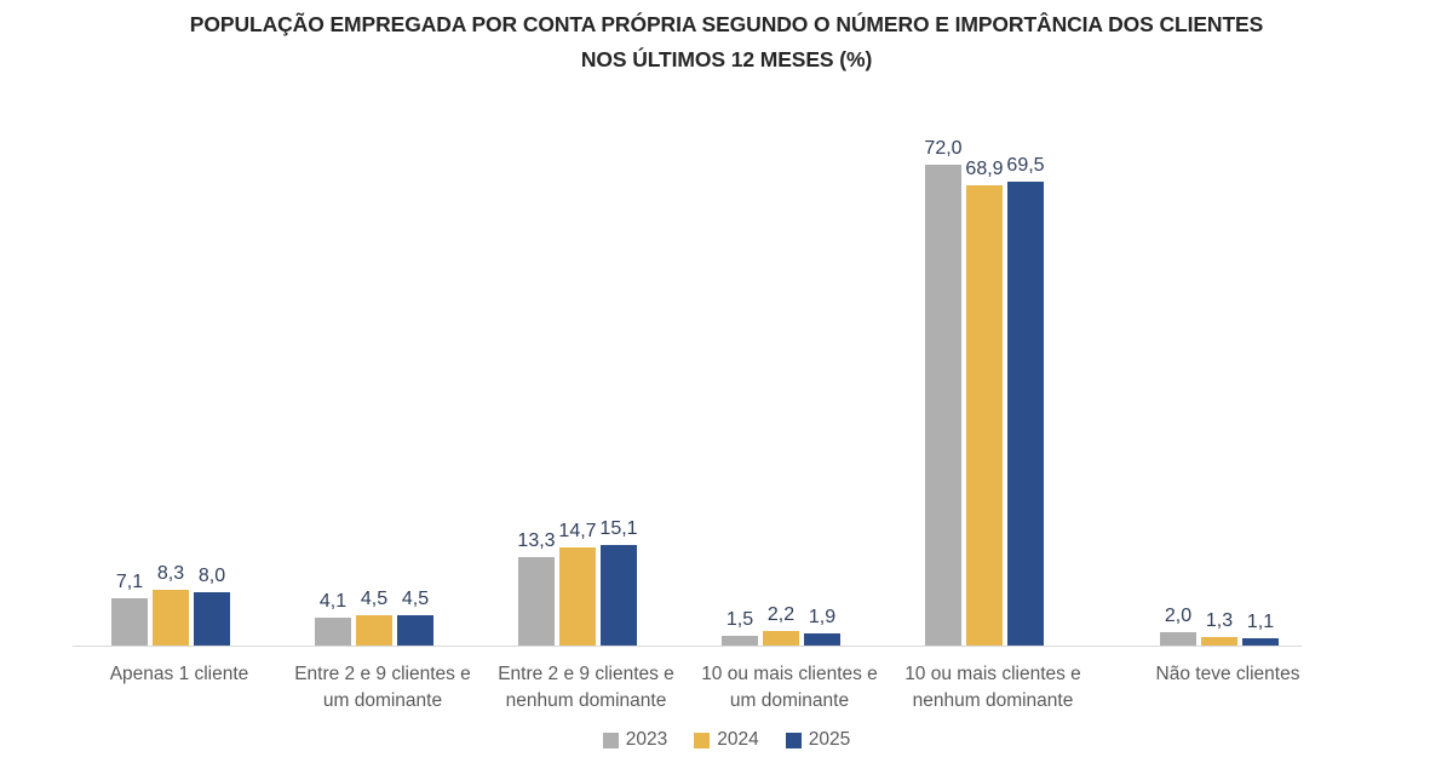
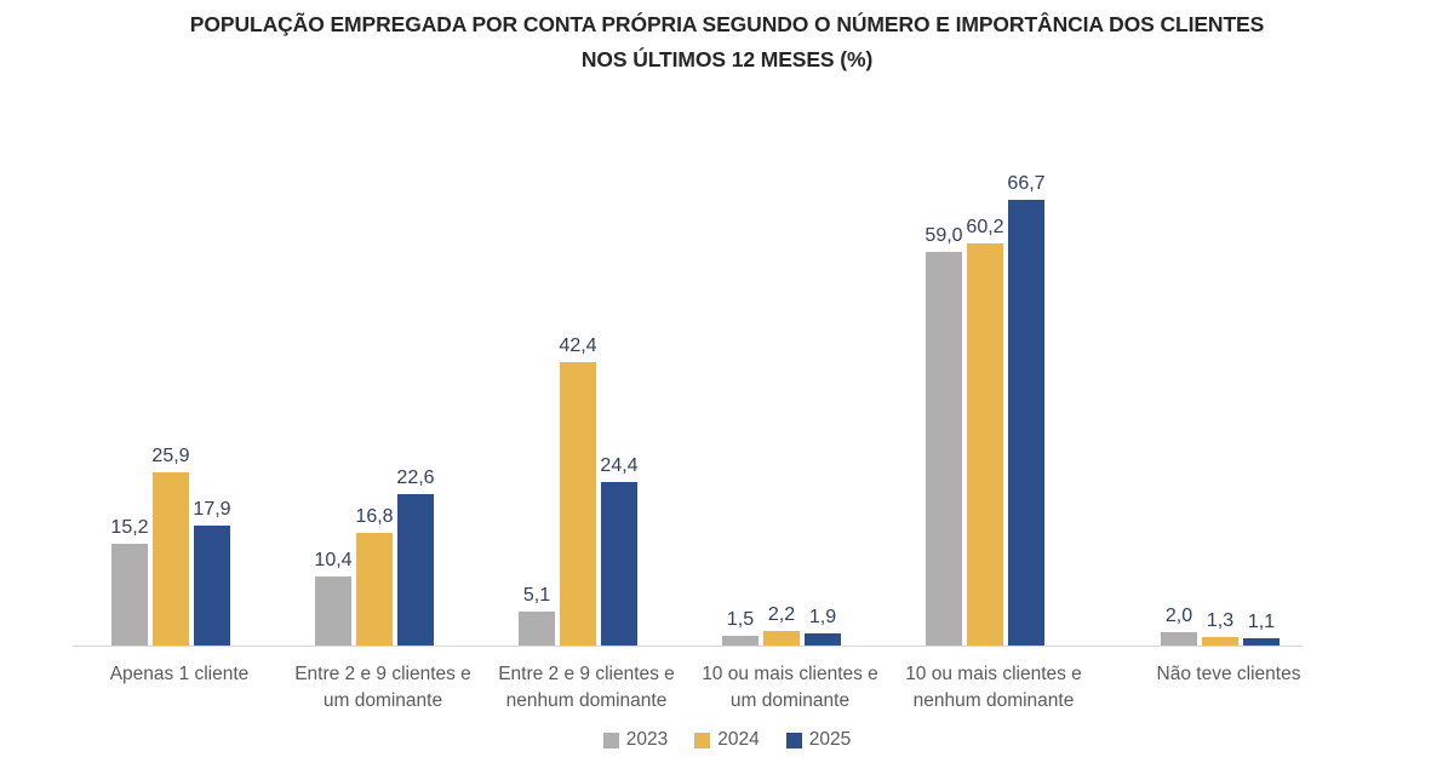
2023/Apenas 1 cliente: 7,1 -> 15,2
2024/Apenas 1 cliente: 8,3 -> 25,9
2025/Apenas 1 cliente: 8,0 -> 17,9
2023/Entre 2 e 9 clientes e um dominante: 4,1 -> 10,4
2024/Entre 2 e 9 clientes e um dominante: 4,5 -> 16,8
2025/Entre 2 e 9 clientes e um dominante: 4,5 -> 22,6
2023/Entre 2 e 9 clientes e nenhum dominante: 13,3 -> 5,1
2024/Entre 2 e 9 clientes e nenhum dominante: 14,7 -> 42,4
2025/Entre 2 e 9 clientes e nenhum dominante: 15,1 -> 24,4
2023/10 ou mais clientes e nenhum dominante: 72,0 -> 59,0
2024/10 ou mais clientes e nenhum dominante: 68,9 -> 60,2
2025/10 ou mais clientes e nenhum dominante: 69,5 -> 66,7
